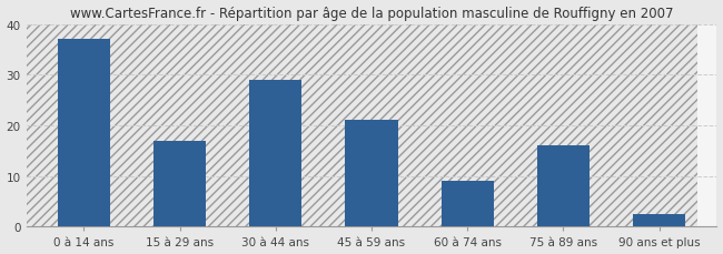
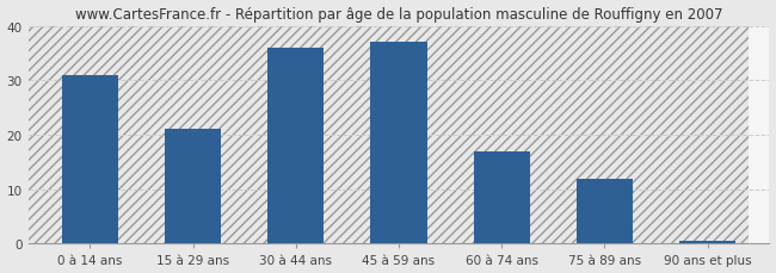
0 à 14 ans: 37.0 -> 31.0
15 à 29 ans: 17.0 -> 21.0
30 à 44 ans: 29.0 -> 36.0
45 à 59 ans: 21.0 -> 37.0
60 à 74 ans: 9.0 -> 17.0
75 à 89 ans: 16.0 -> 12.0
90 ans et plus: 2.5 -> 0.5
